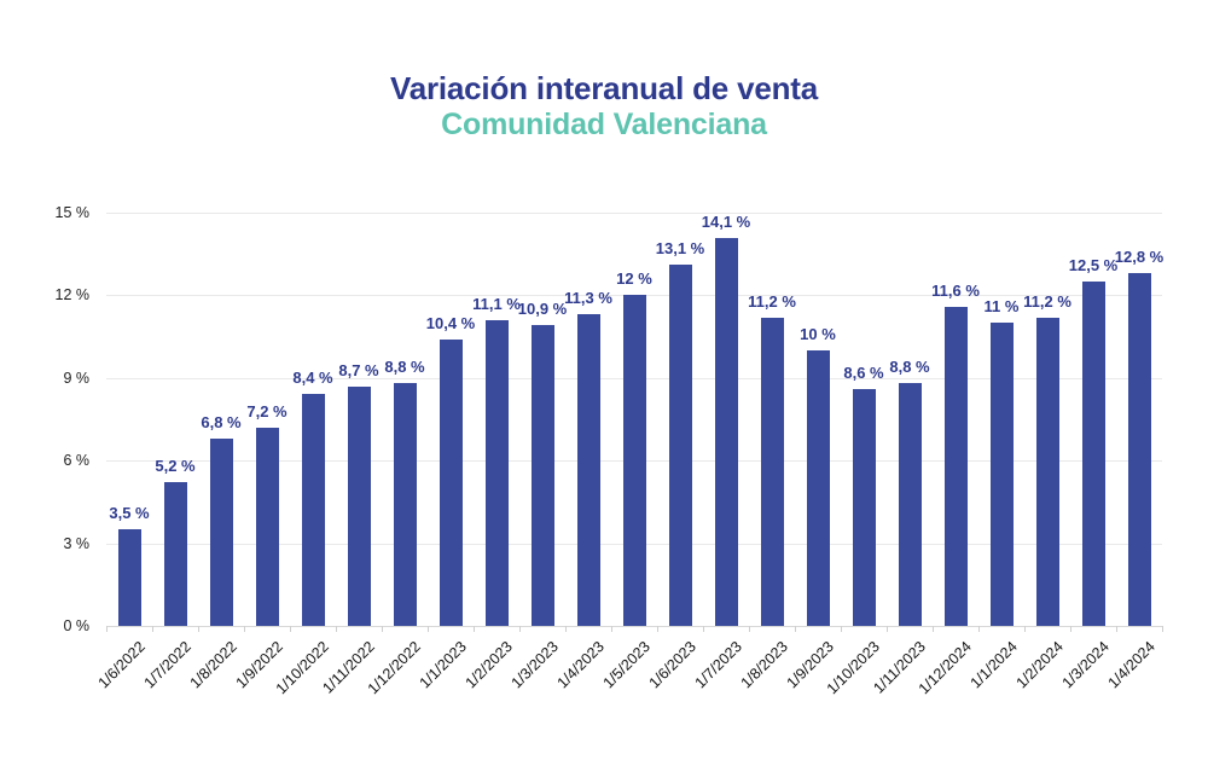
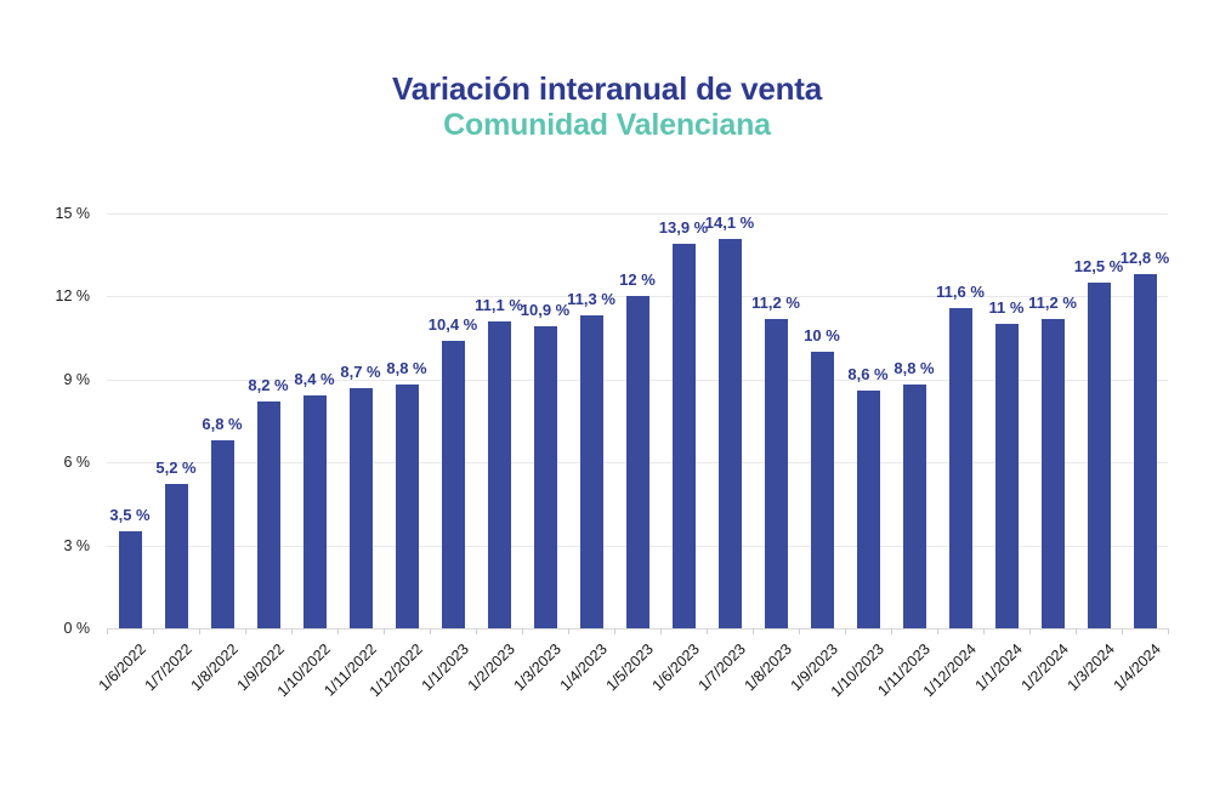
1/9/2022: 7,2 -> 8,2
1/6/2023: 13,1 -> 13,9
